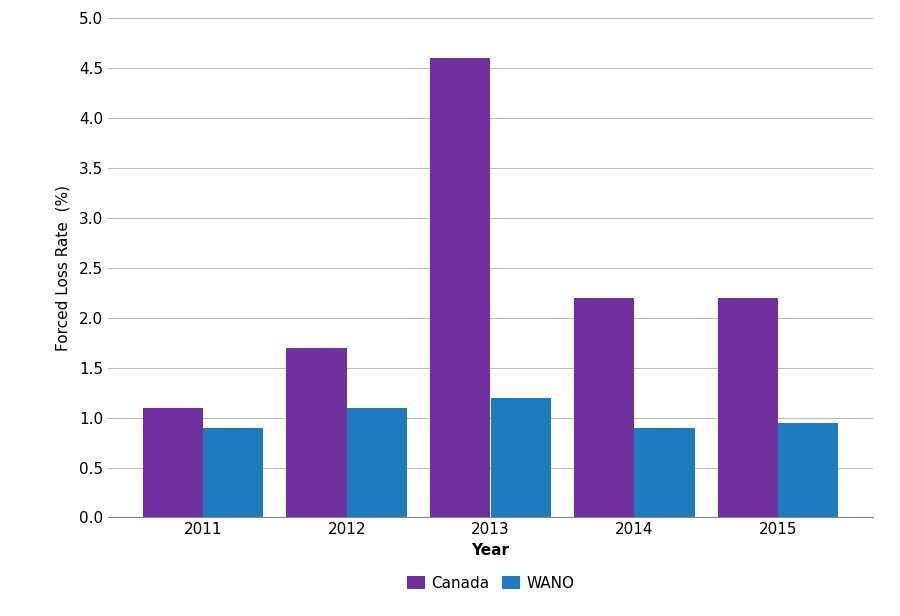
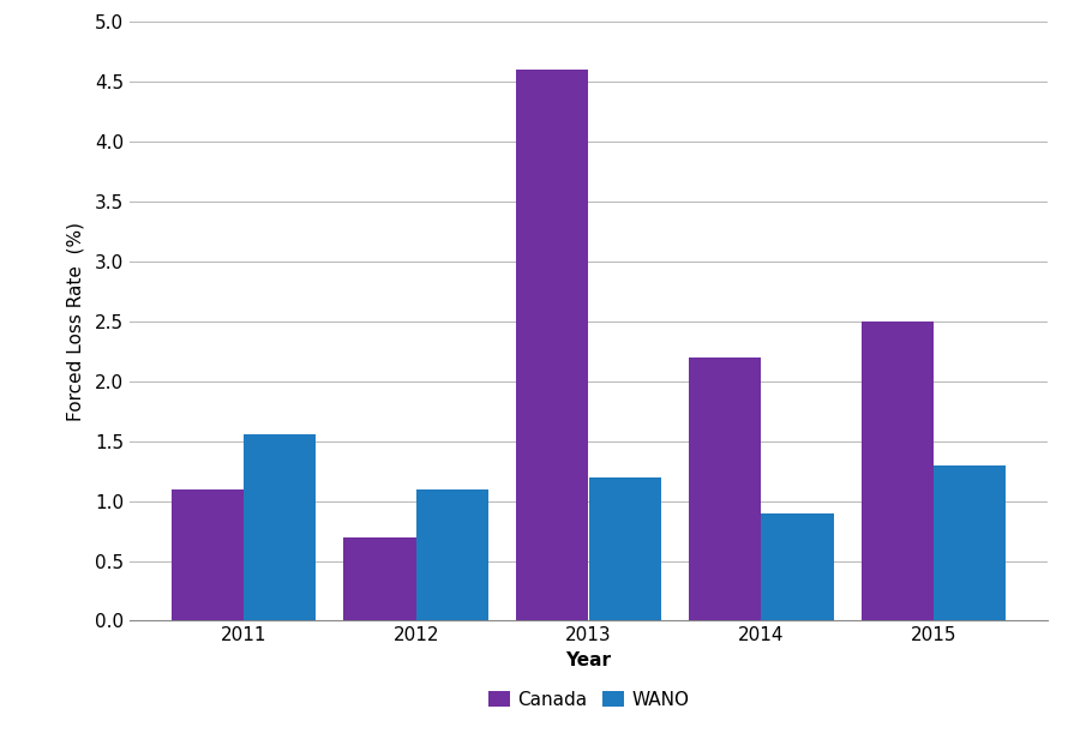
WANO/2011: 0.90 -> 1.56
Canada/2012: 1.7 -> 0.7
Canada/2015: 2.2 -> 2.5
WANO/2015: 0.95 -> 1.30
